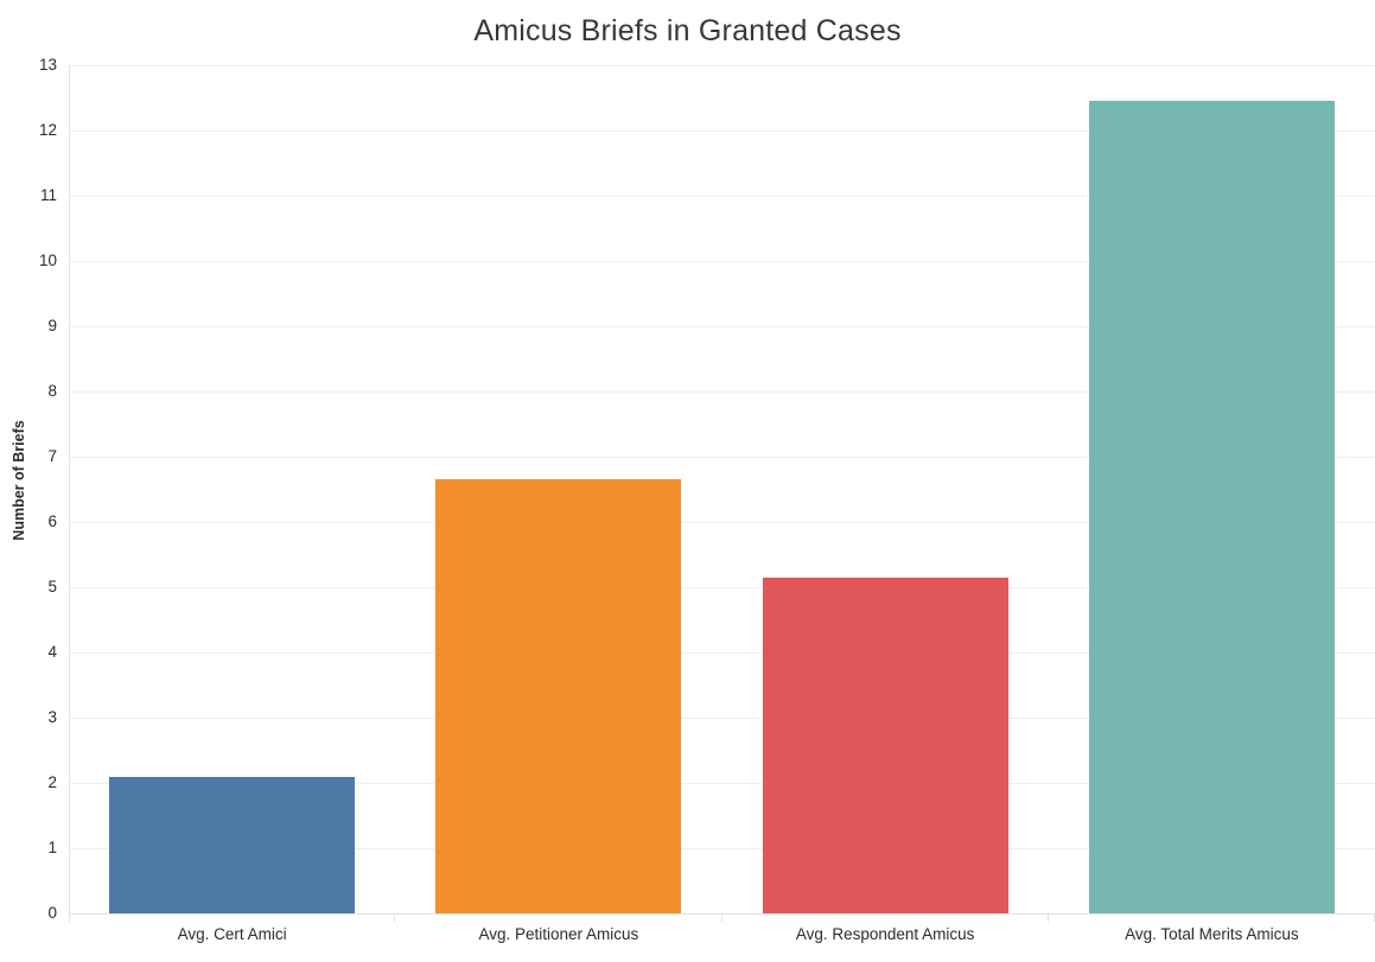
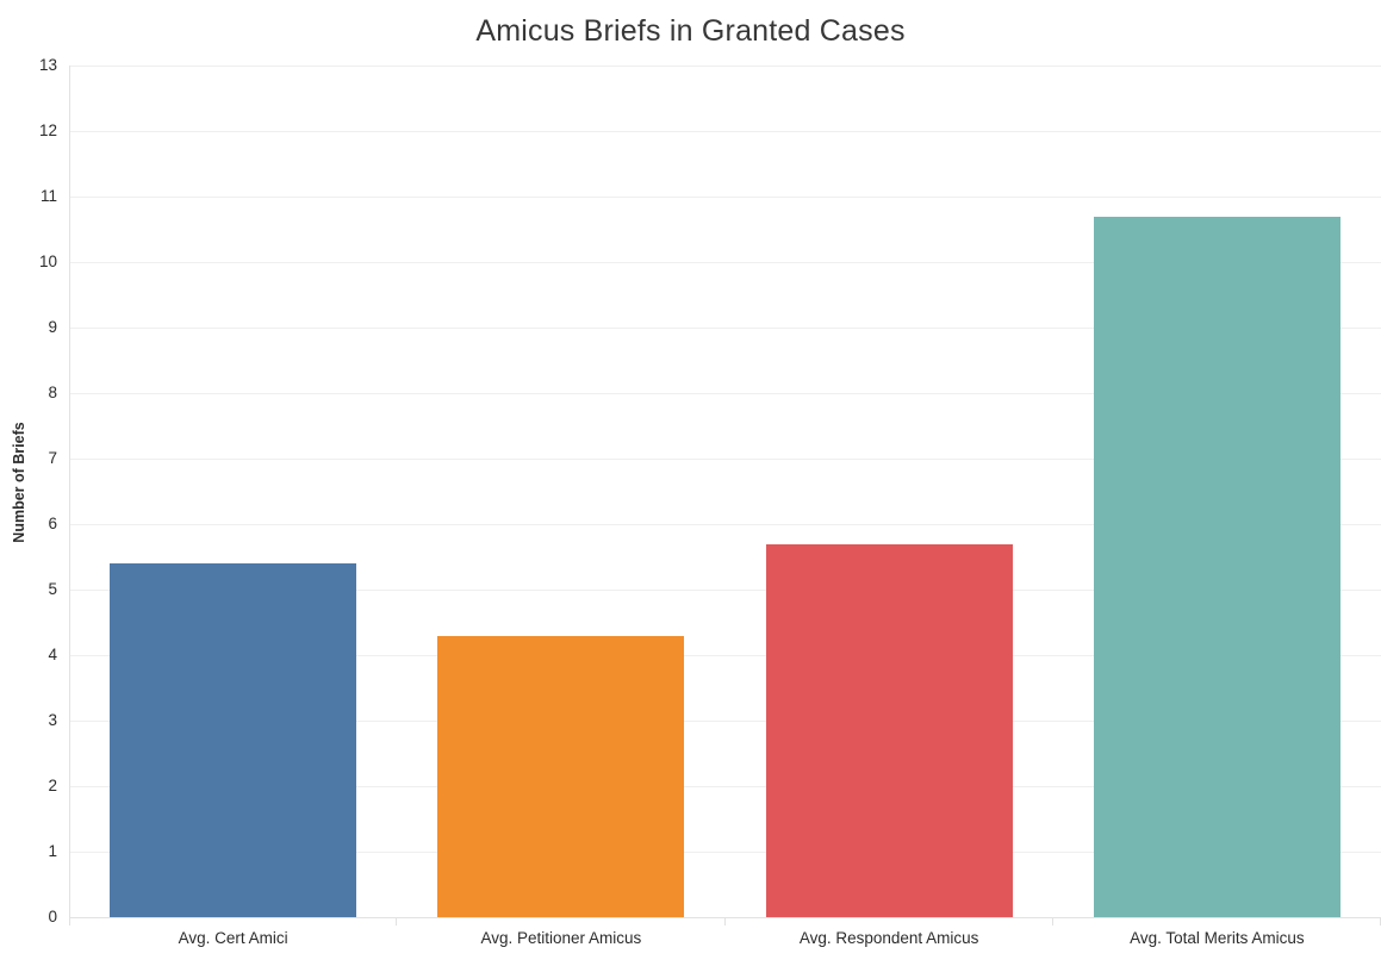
Avg. Cert Amici: 2.1 -> 5.4
Avg. Petitioner Amicus: 6.7 -> 4.3
Avg. Respondent Amicus: 5.2 -> 5.7
Avg. Total Merits Amicus: 12.4 -> 10.7
